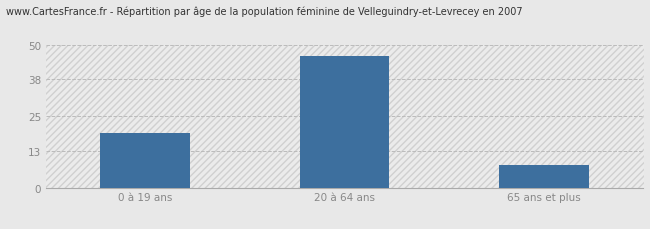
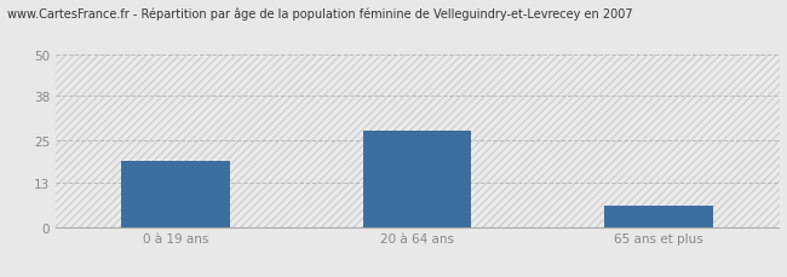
20 à 64 ans: 46 -> 28
65 ans et plus: 8 -> 6
